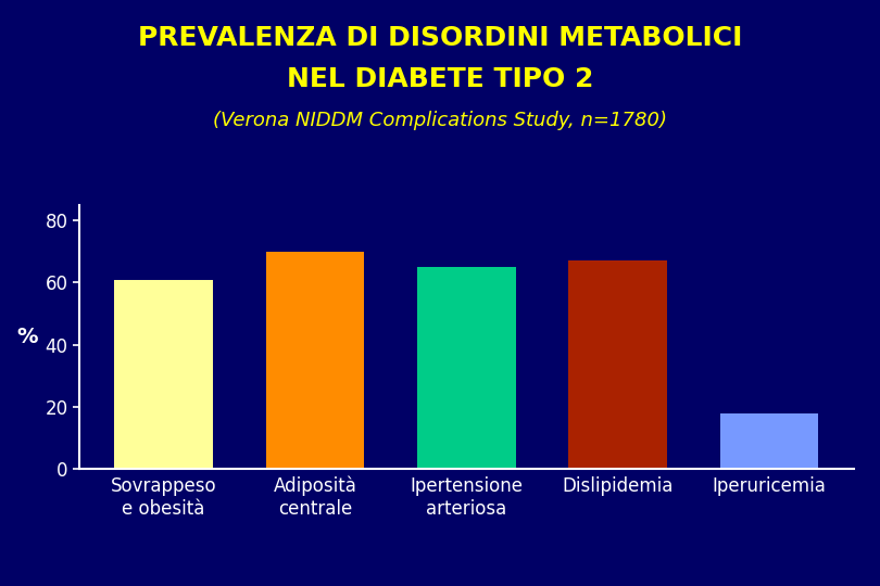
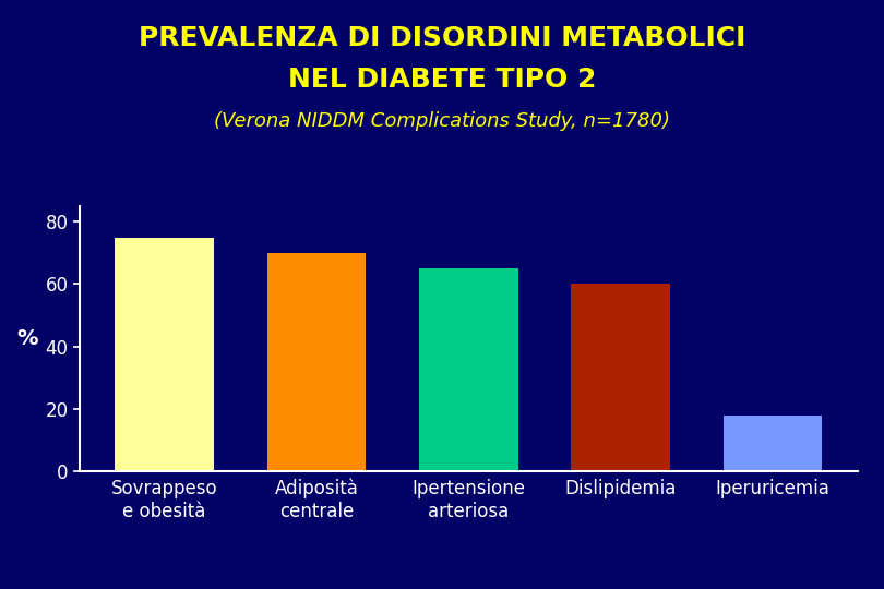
Sovrappeso e obesità: 61 -> 75
Dislipidemia: 67 -> 60
